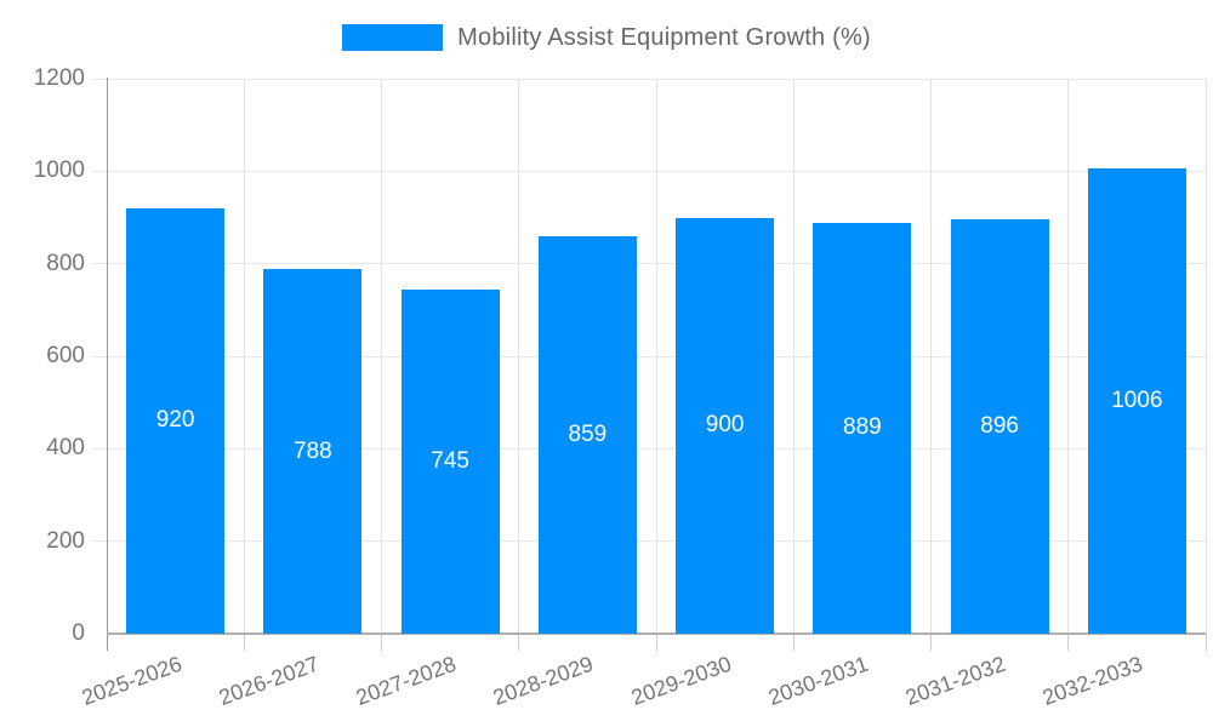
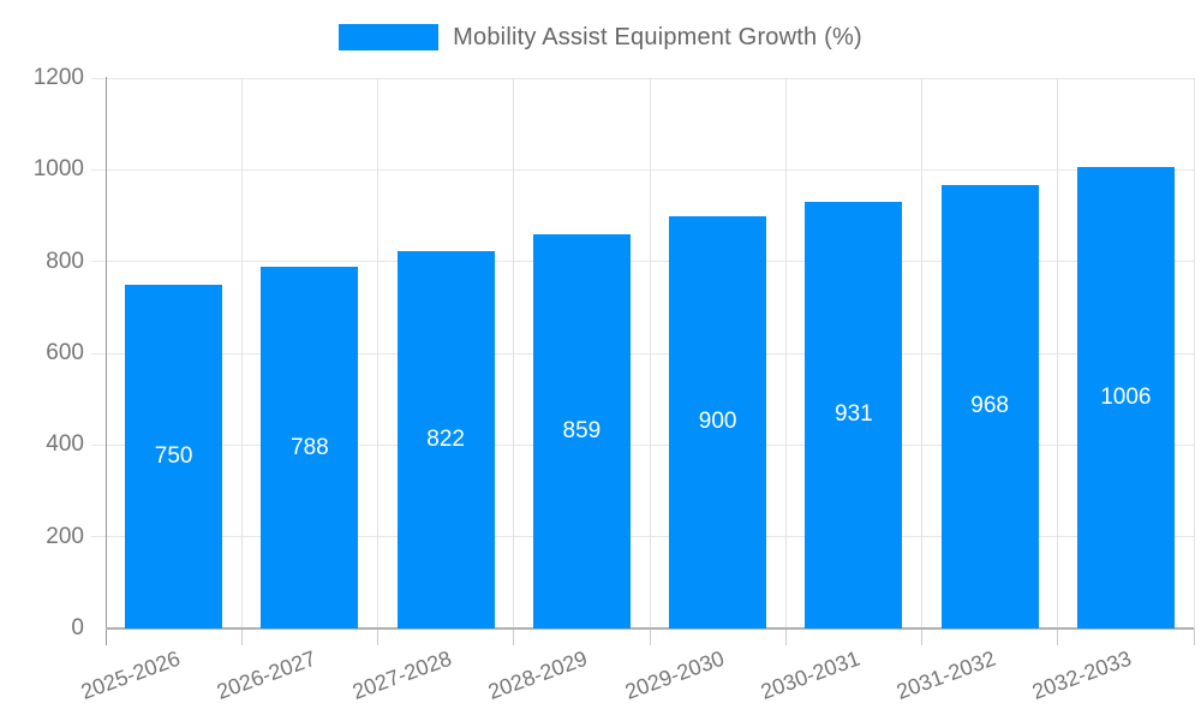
2025-2026: 920 -> 750
2027-2028: 745 -> 822
2030-2031: 889 -> 931
2031-2032: 896 -> 968
